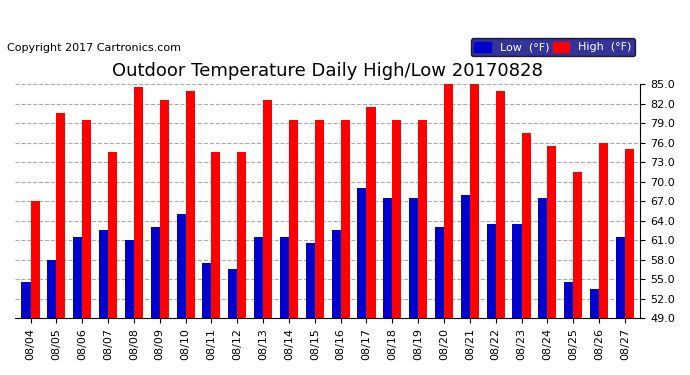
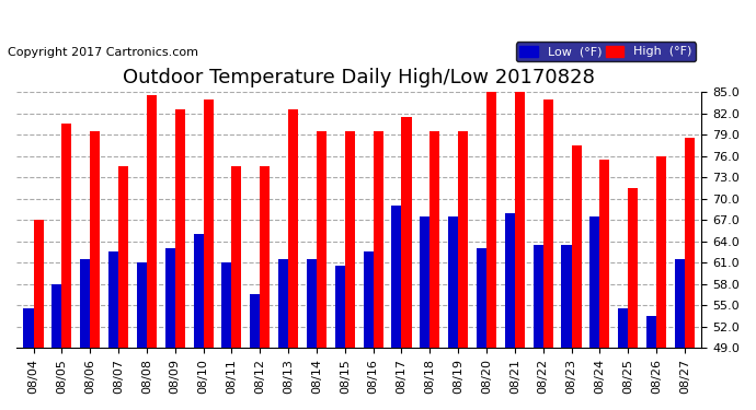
Low (°F)/08/11: 57.5 -> 61.0
High (°F)/08/27: 75.0 -> 78.6
